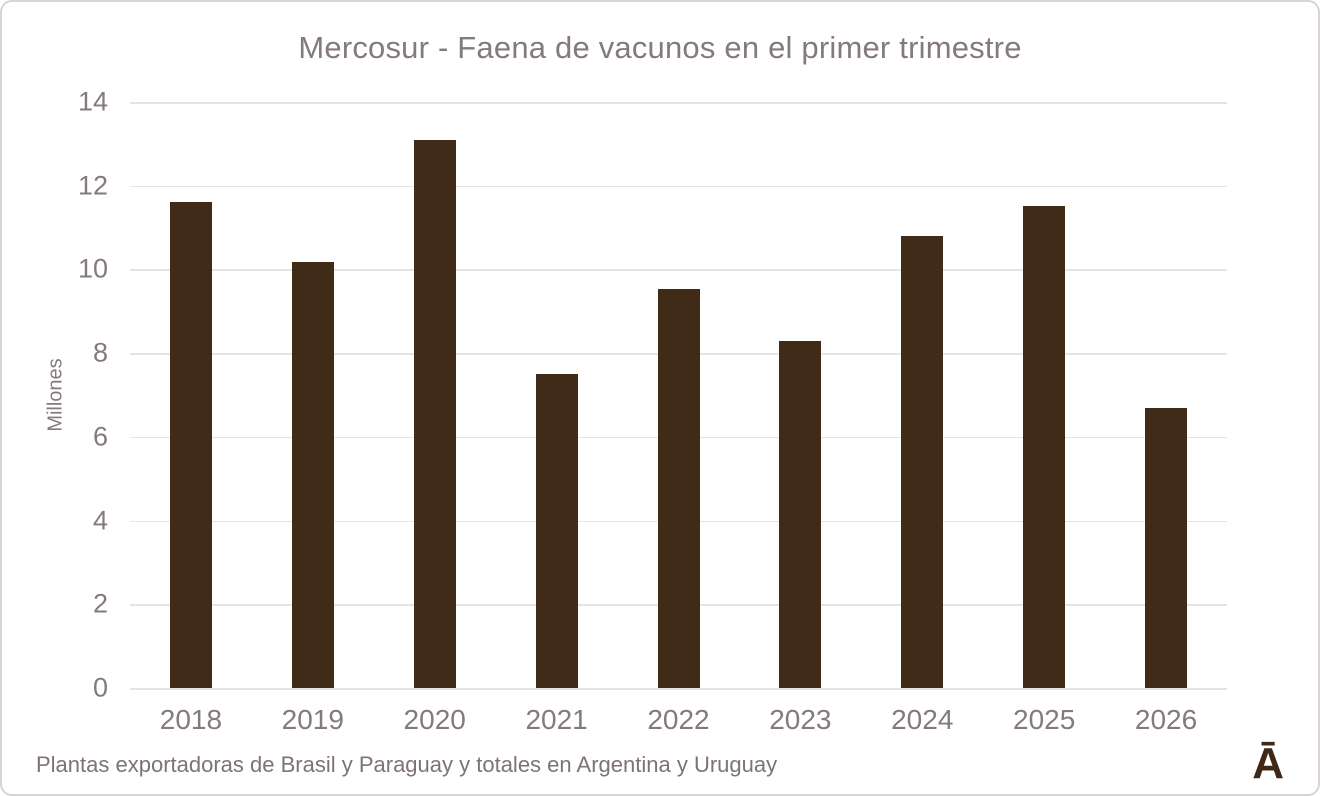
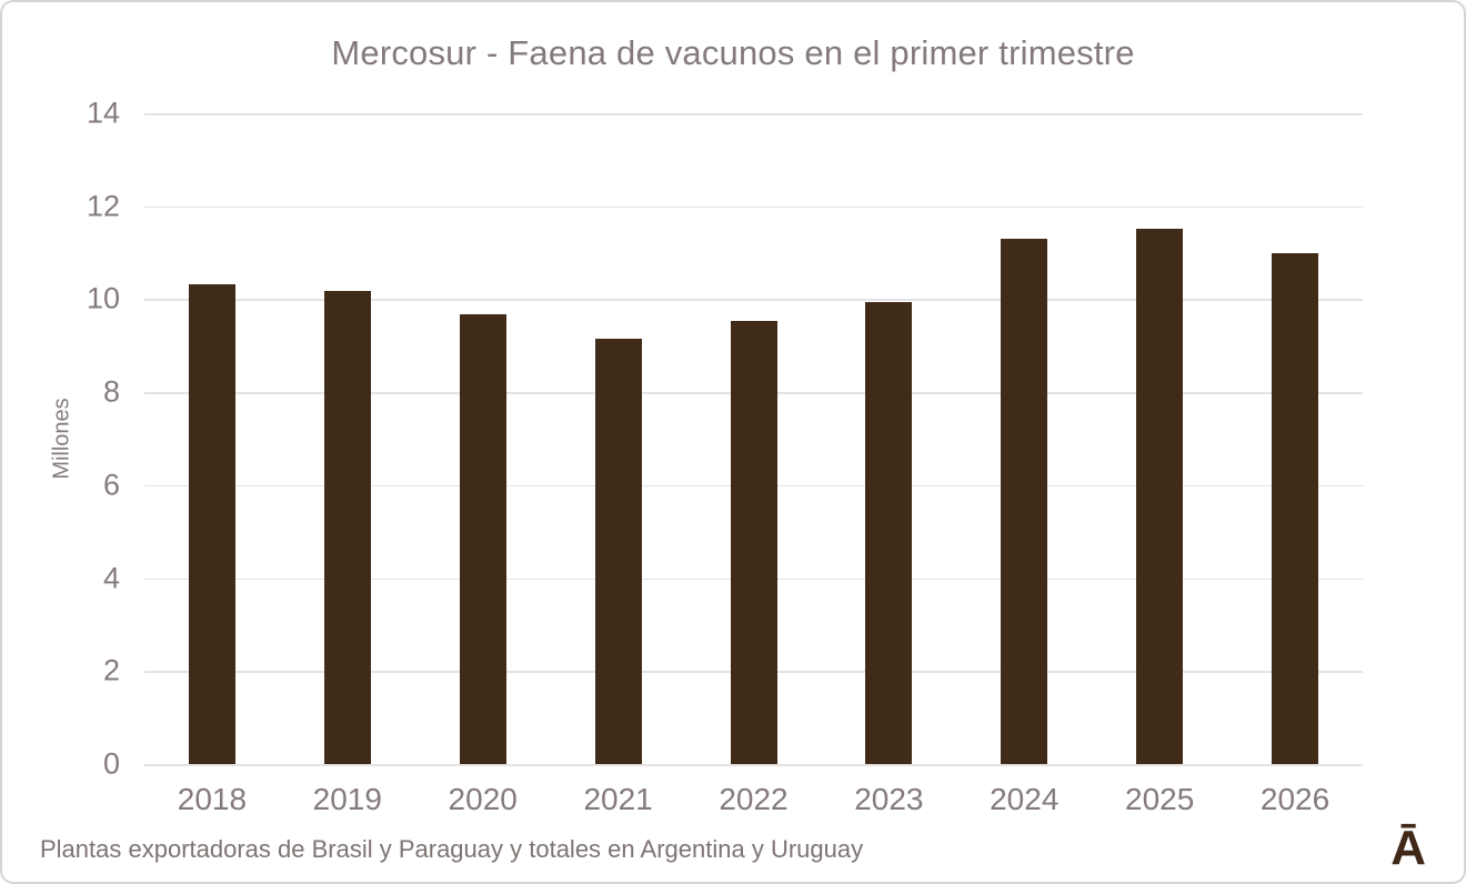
2018: 11.6 -> 10.3
2020: 13.1 -> 9.7
2021: 7.5 -> 9.2
2023: 8.3 -> 9.9
2024: 10.8 -> 11.3
2026: 6.7 -> 11.0
